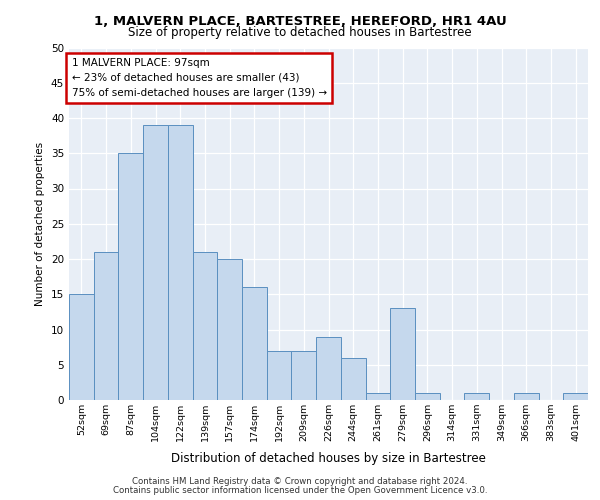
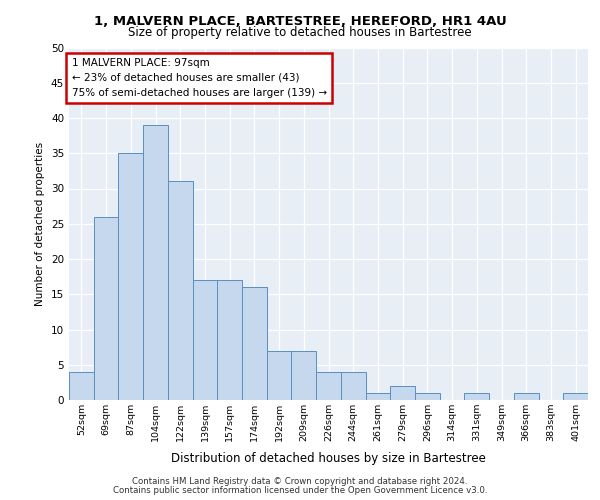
52sqm: 15 -> 4
69sqm: 21 -> 26
122sqm: 39 -> 31
139sqm: 21 -> 17
157sqm: 20 -> 17
226sqm: 9 -> 4
244sqm: 6 -> 4
279sqm: 13 -> 2
